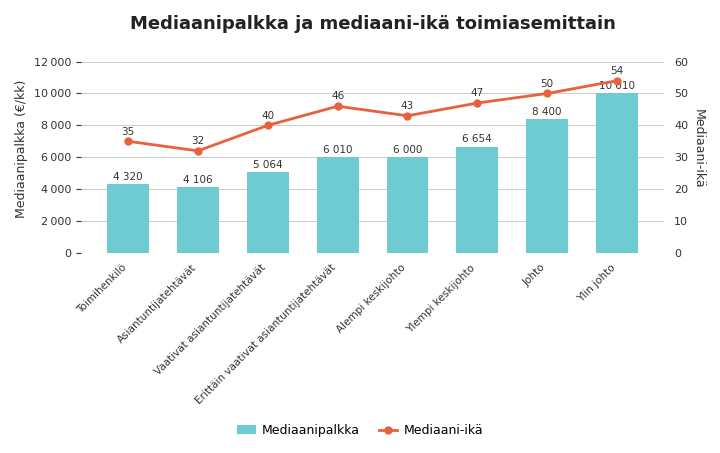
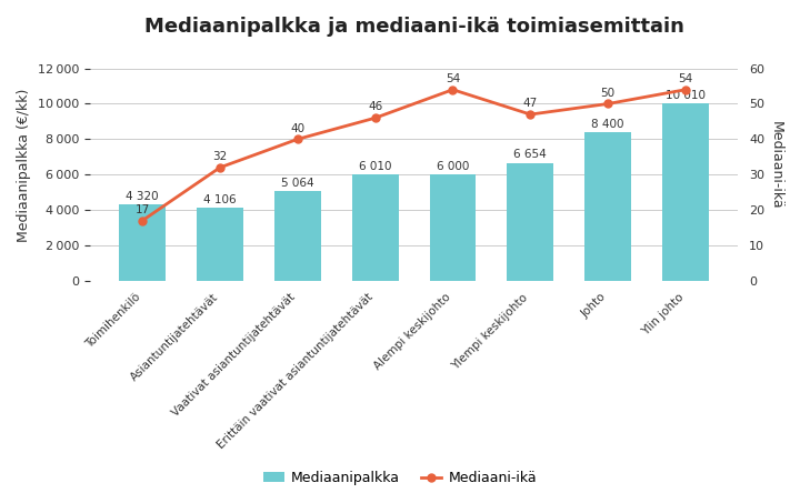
Mediaani-ikä/Toimihenkilö: 35 -> 17
Mediaani-ikä/Alempi keskijohto: 43 -> 54
